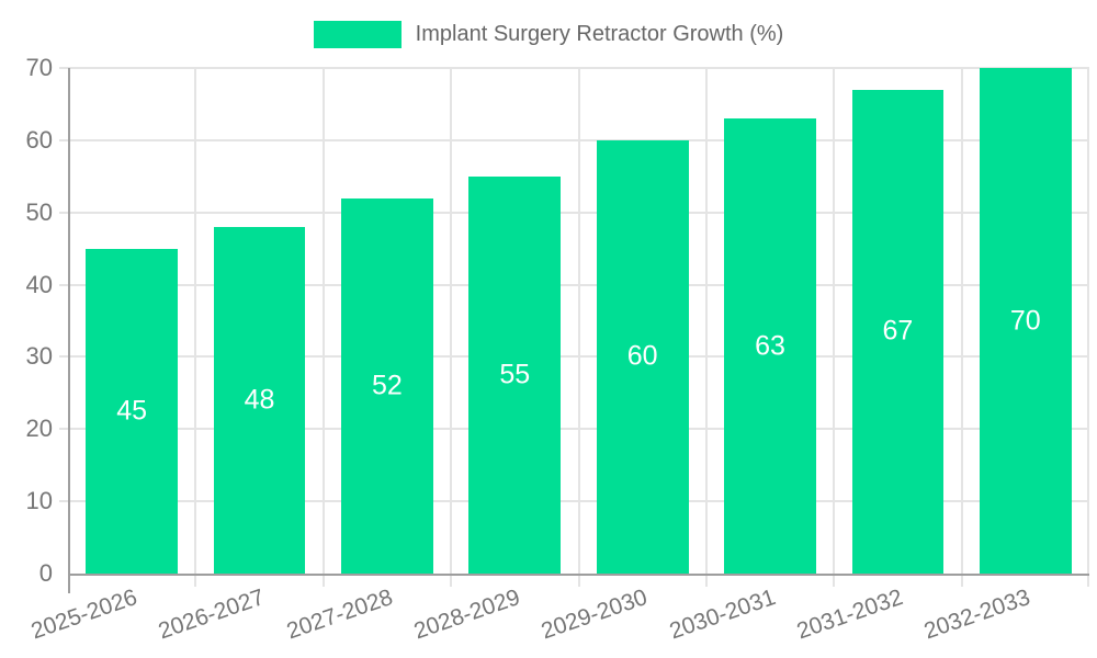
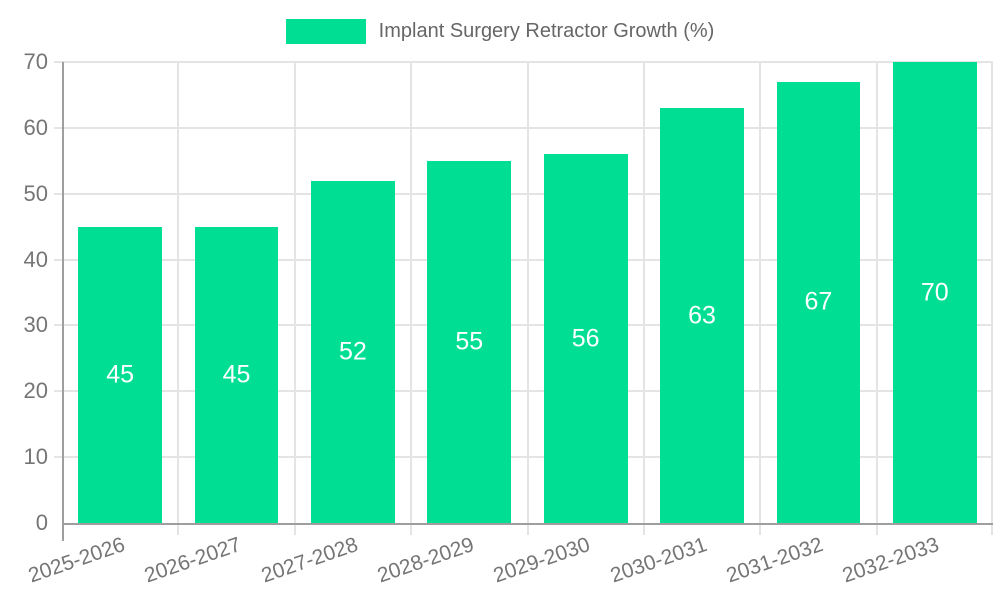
2026-2027: 48 -> 45
2029-2030: 60 -> 56
